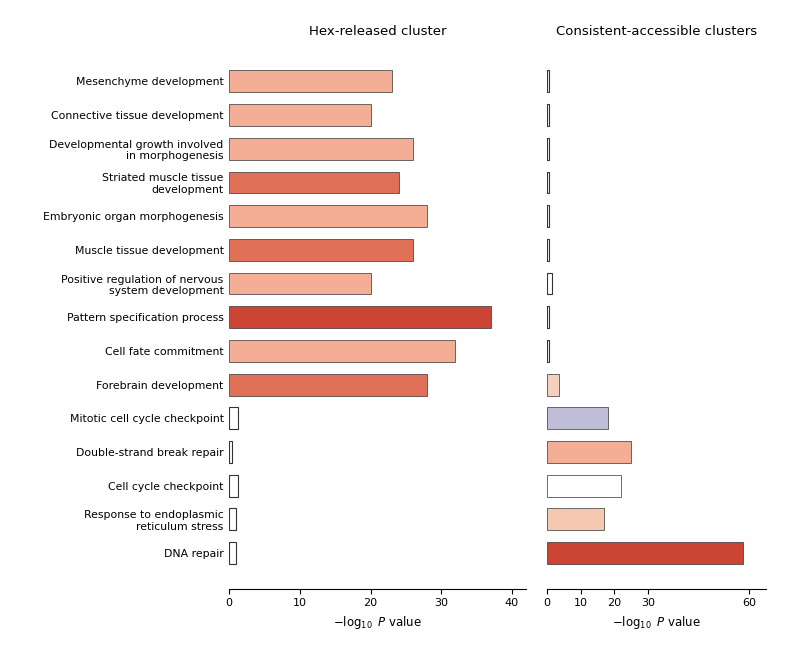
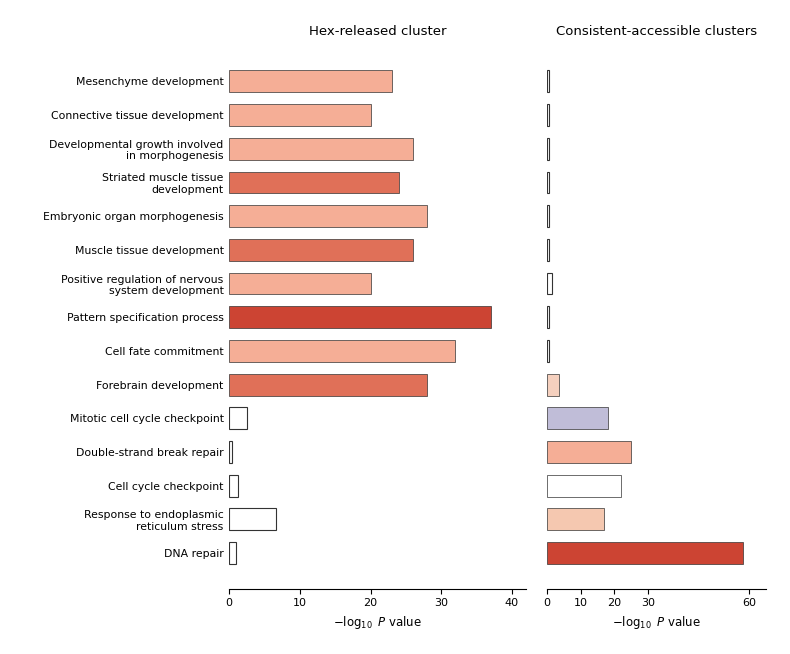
Hex-released cluster/Mitotic cell cycle checkpoint: 1.2 -> 2.6
Hex-released cluster/Response to endoplasmic reticulum stress: 1.0 -> 6.6
